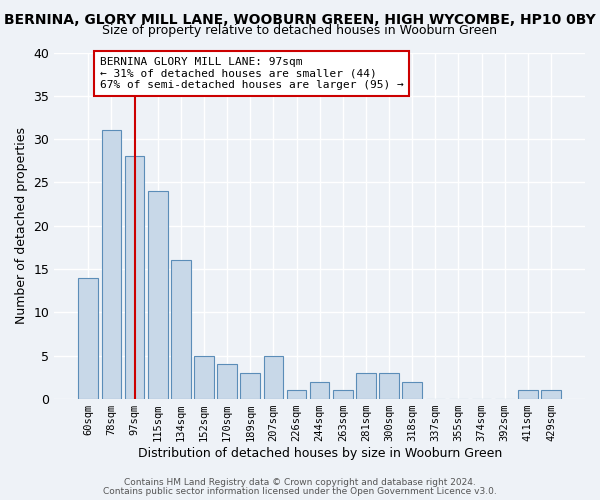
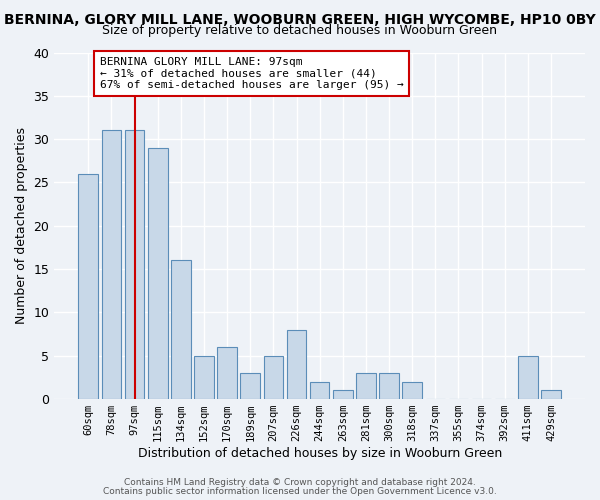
60sqm: 14 -> 26
97sqm: 28 -> 31
115sqm: 24 -> 29
170sqm: 4 -> 6
226sqm: 1 -> 8
411sqm: 1 -> 5
